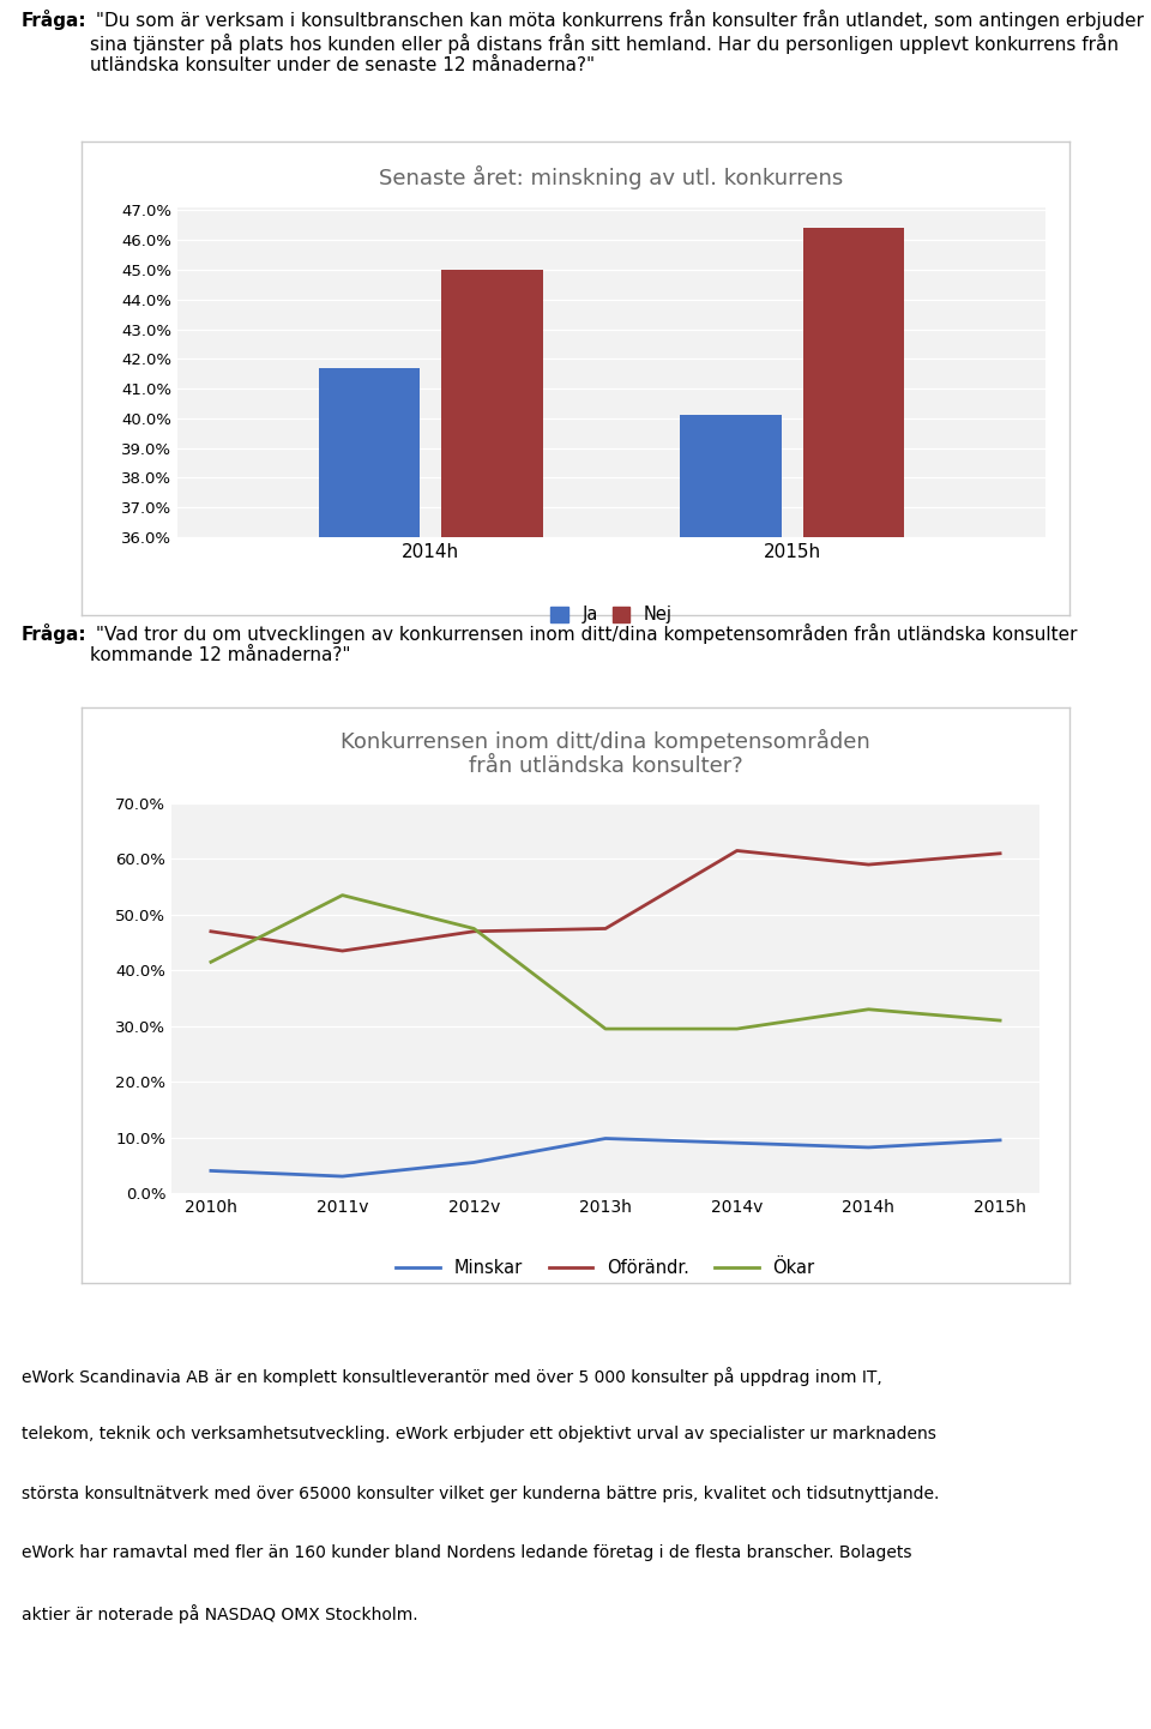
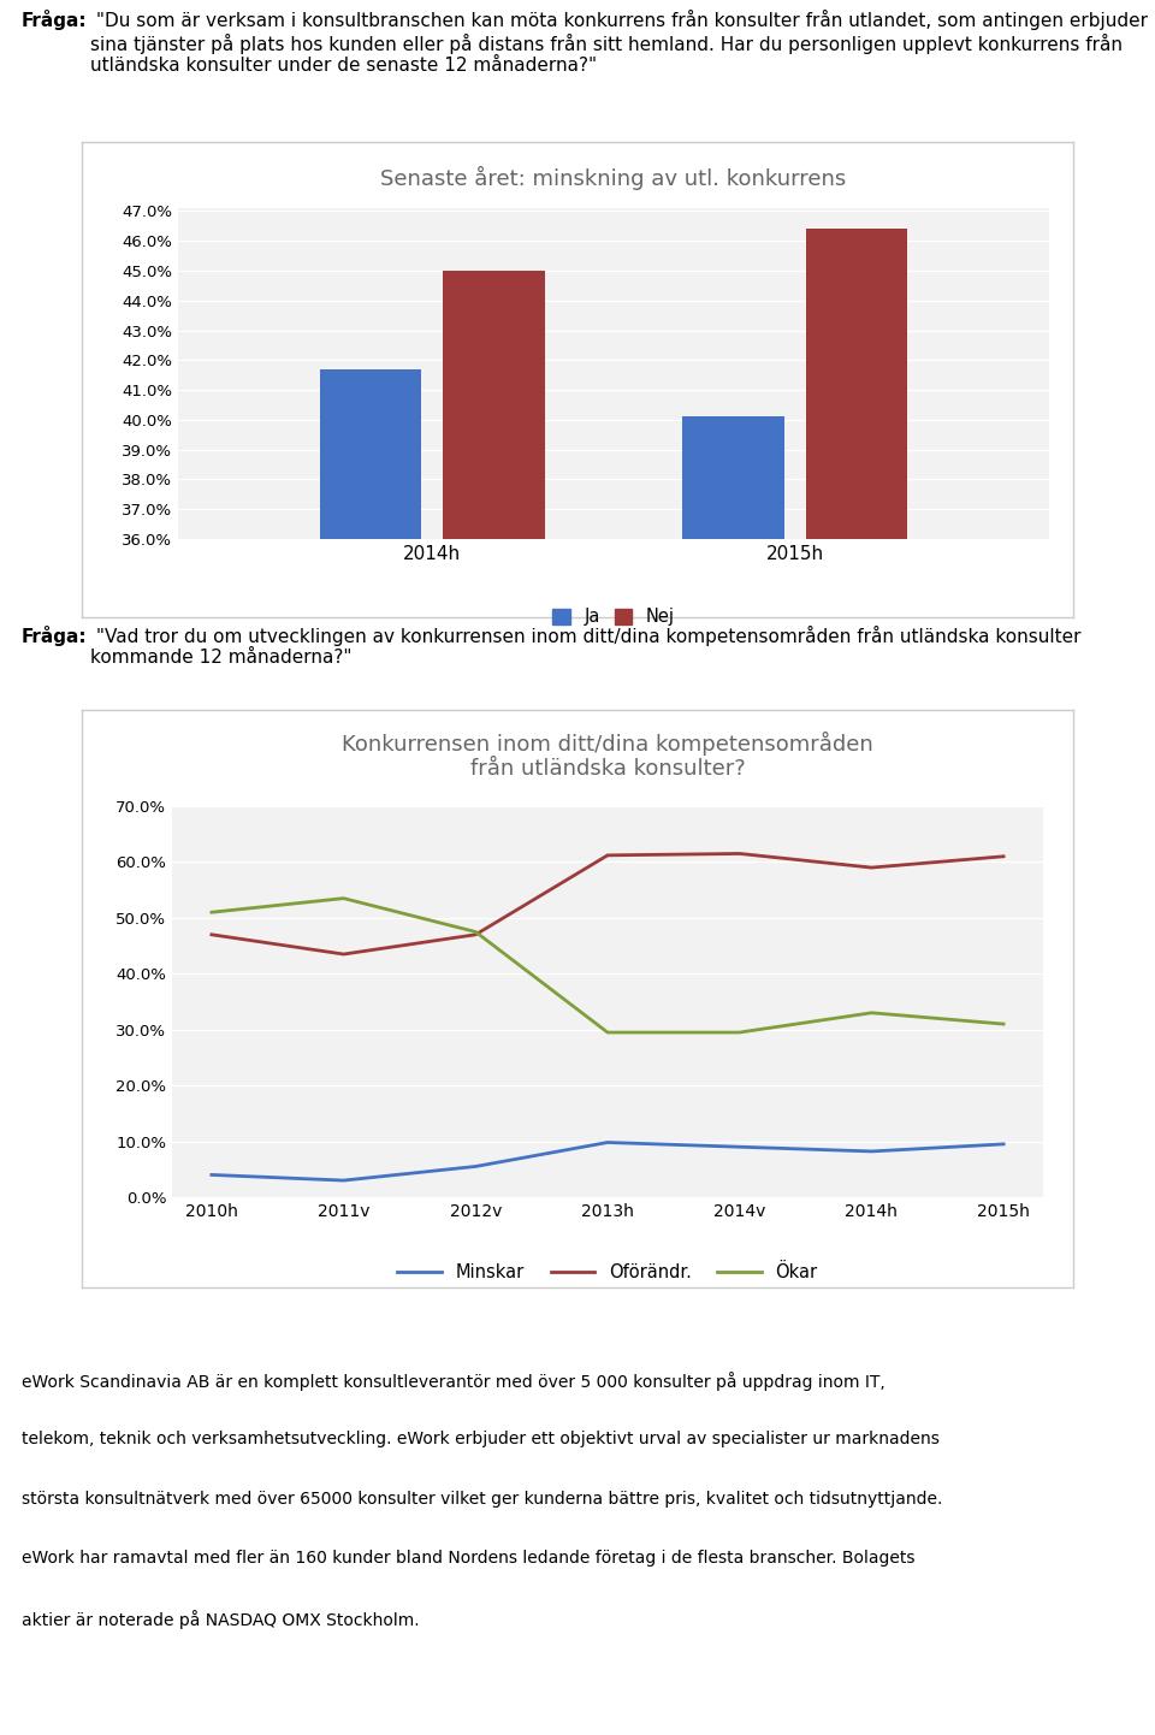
Ökar/2010h: 41.5% -> 51.0%
Oförändr./2013h: 47.5% -> 61.2%
